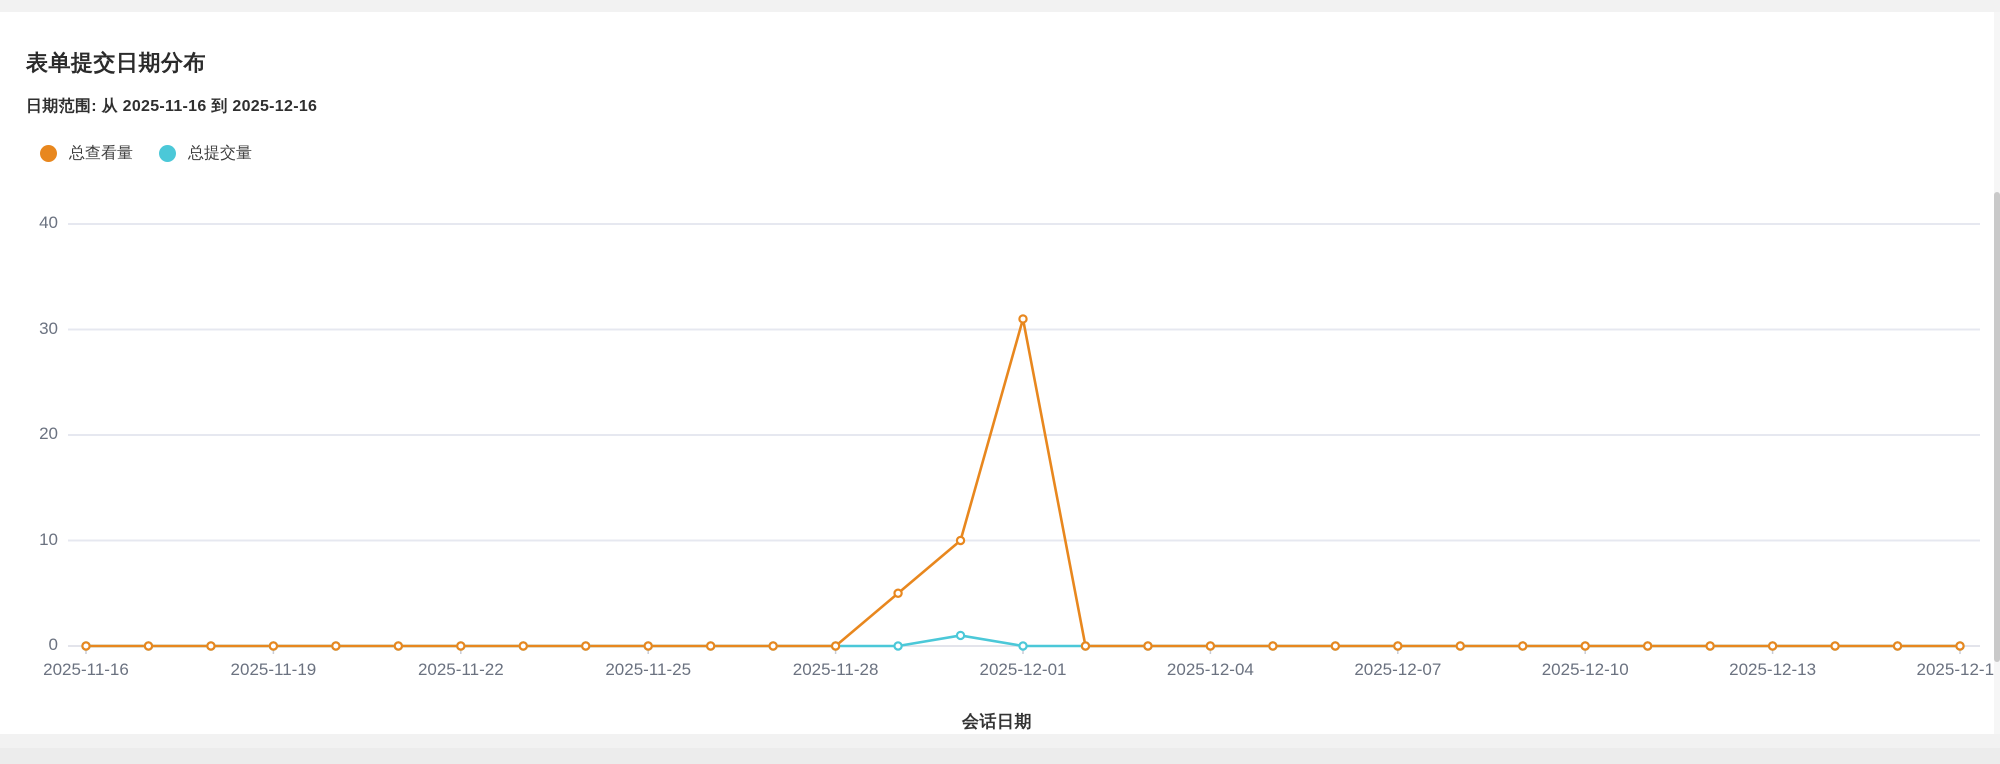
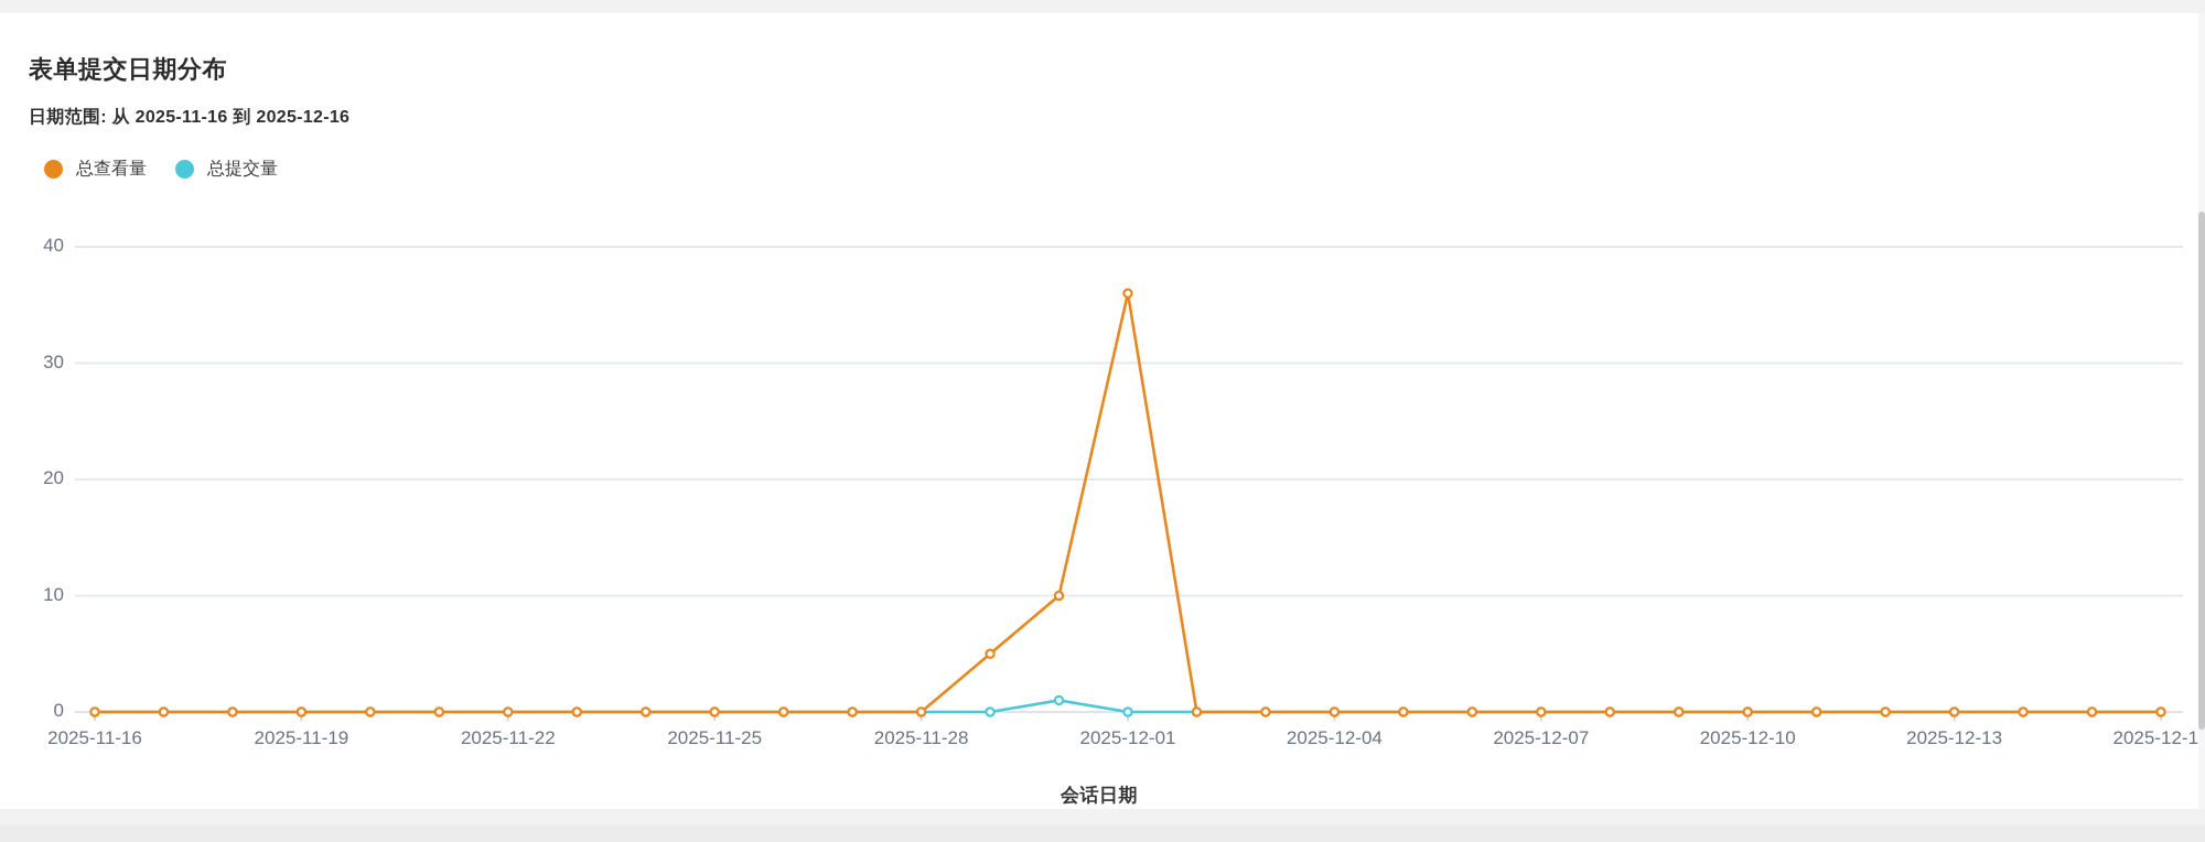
总查看量/2025-12-01: 31 -> 36
